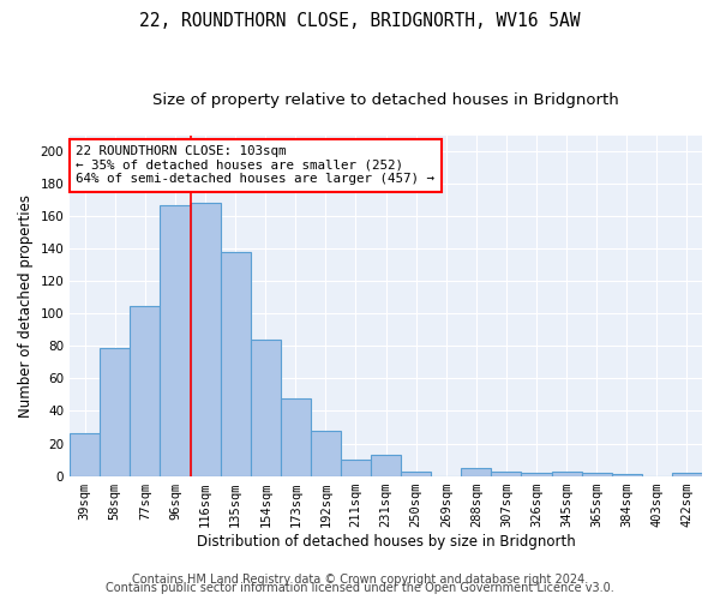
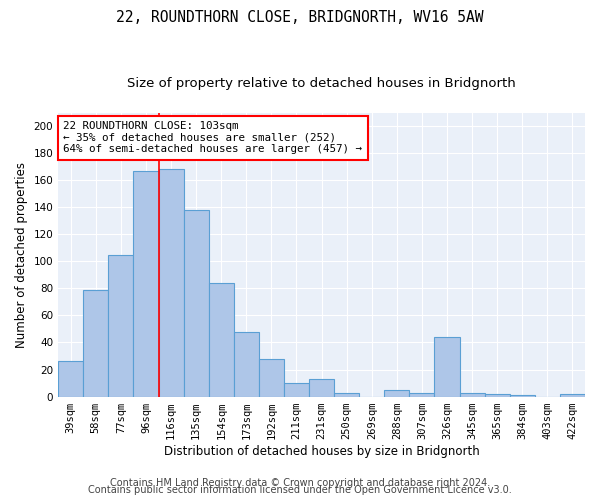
326sqm: 2 -> 44
